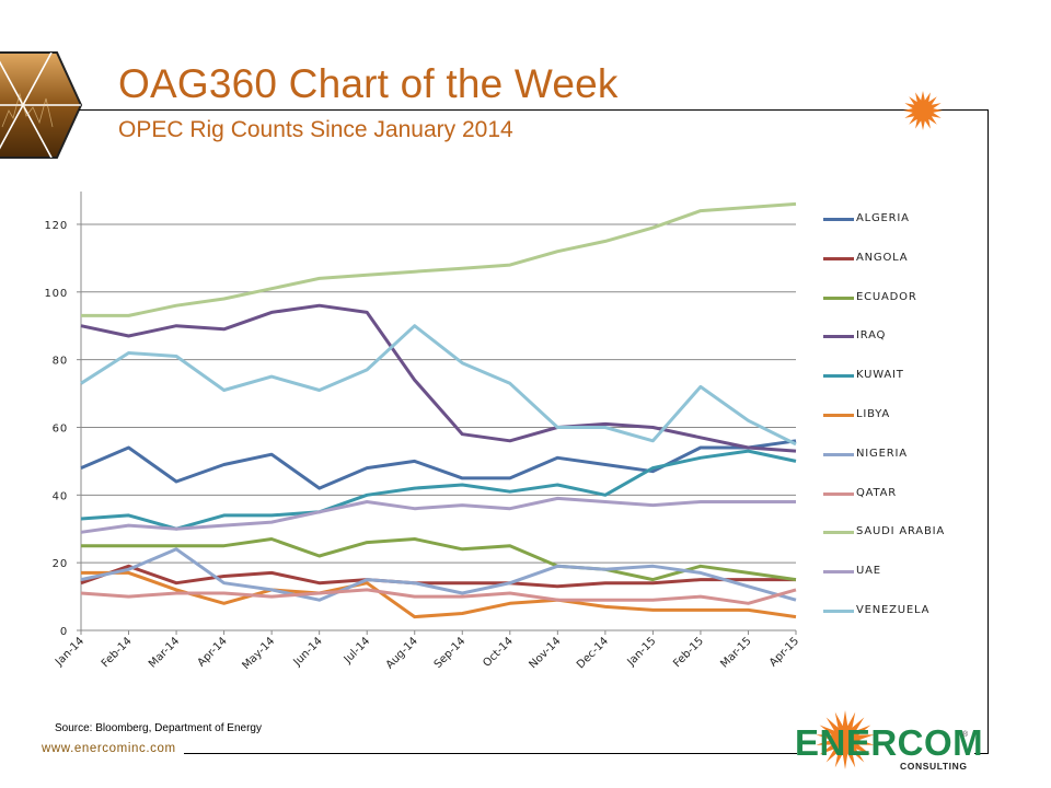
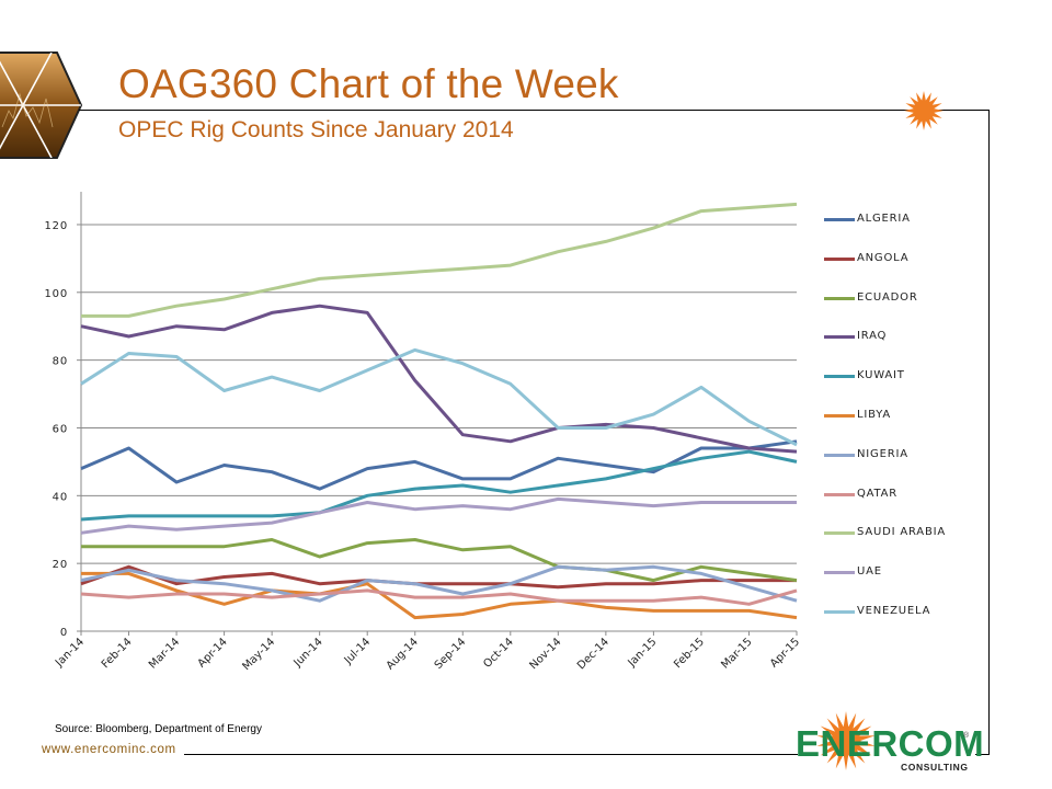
KUWAIT/Mar-14: 30 -> 34
NIGERIA/Mar-14: 24 -> 15
ALGERIA/May-14: 52 -> 47
VENEZUELA/Aug-14: 90 -> 83
KUWAIT/Dec-14: 40 -> 45
VENEZUELA/Jan-15: 56 -> 64
